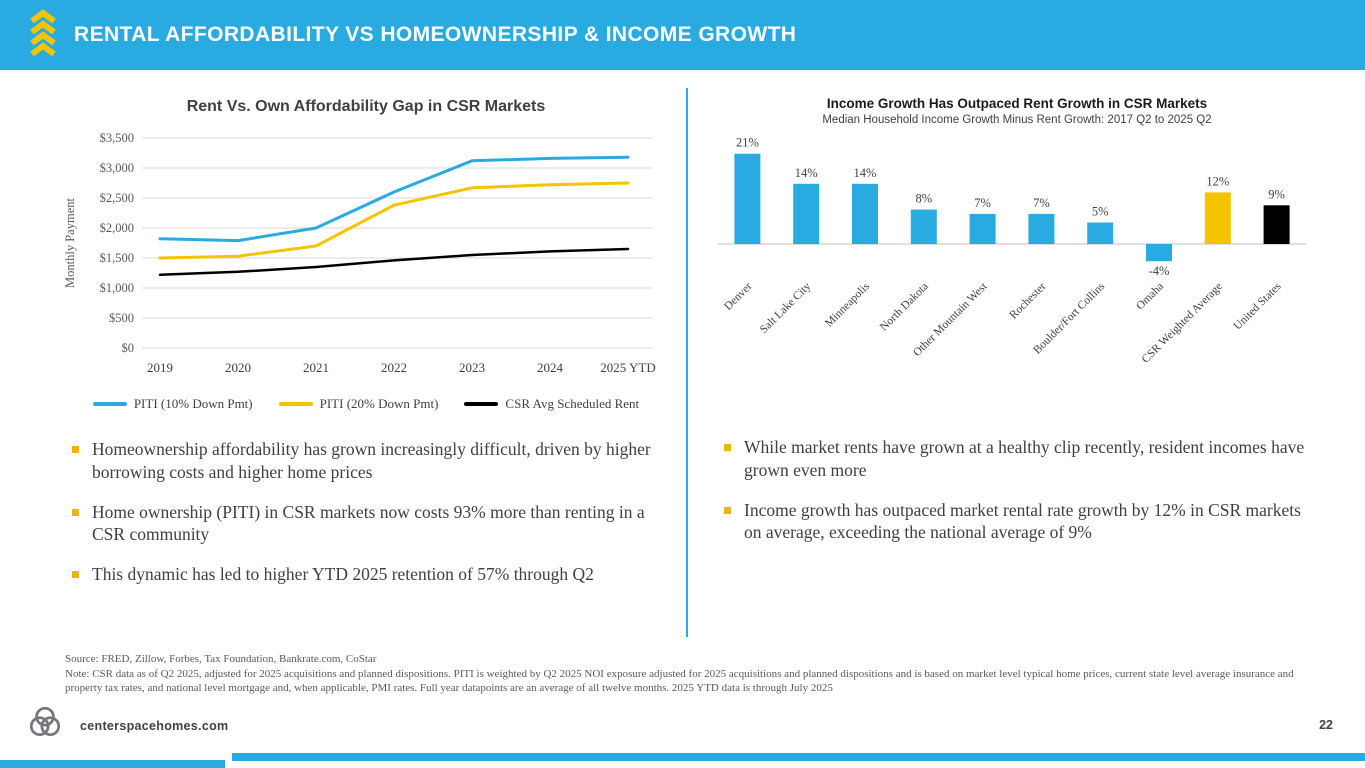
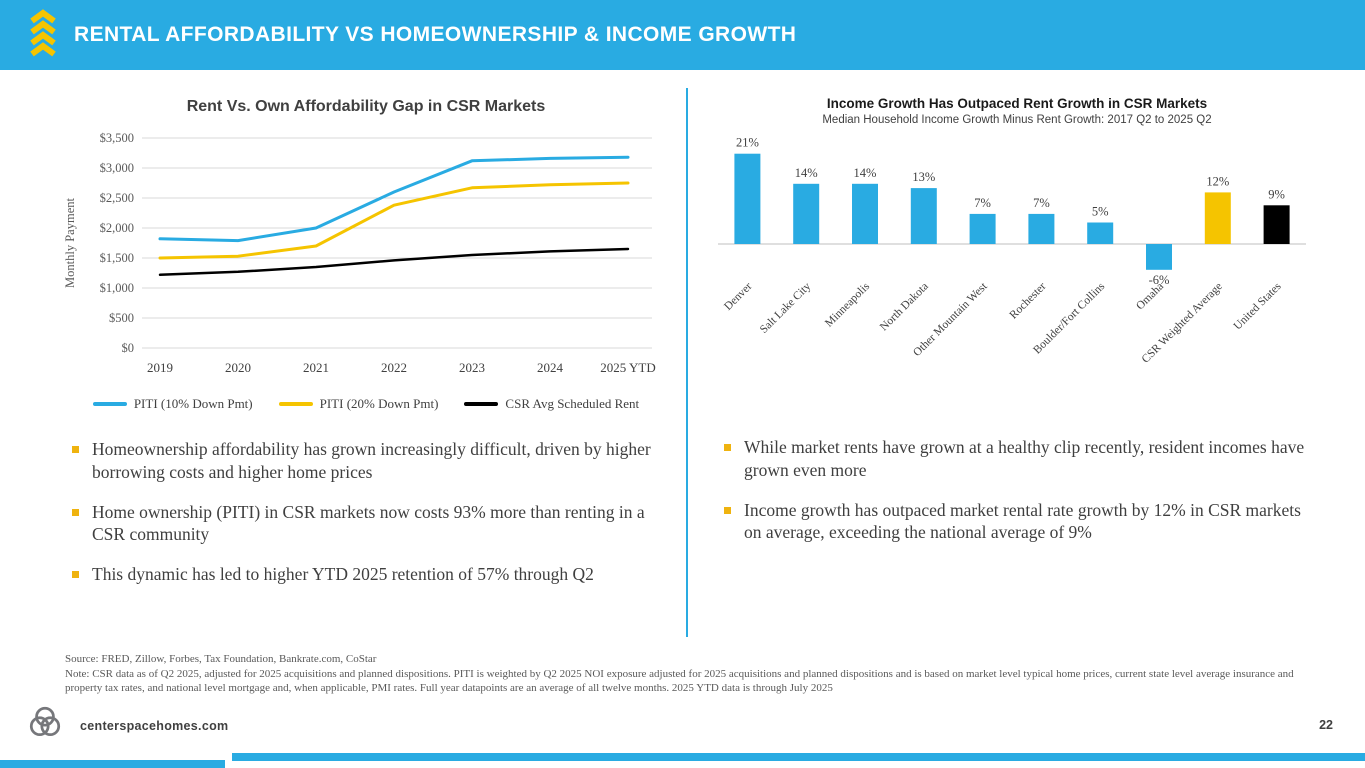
Income Growth Has Outpaced Rent Growth in CSR Markets/North Dakota: 8% -> 13%
Income Growth Has Outpaced Rent Growth in CSR Markets/Omaha: -4% -> -6%
